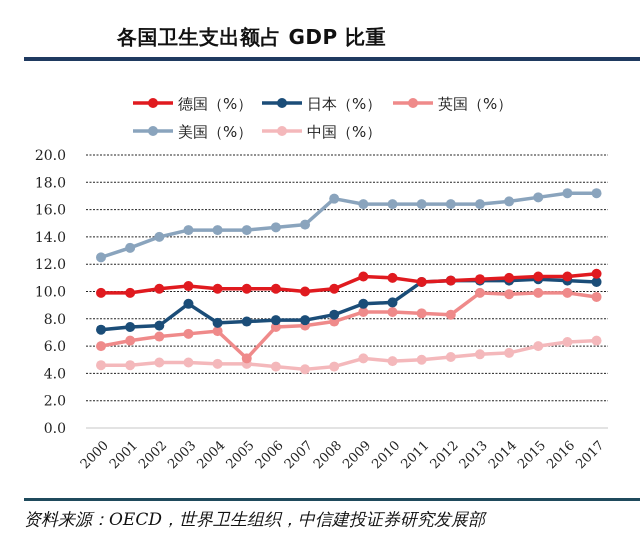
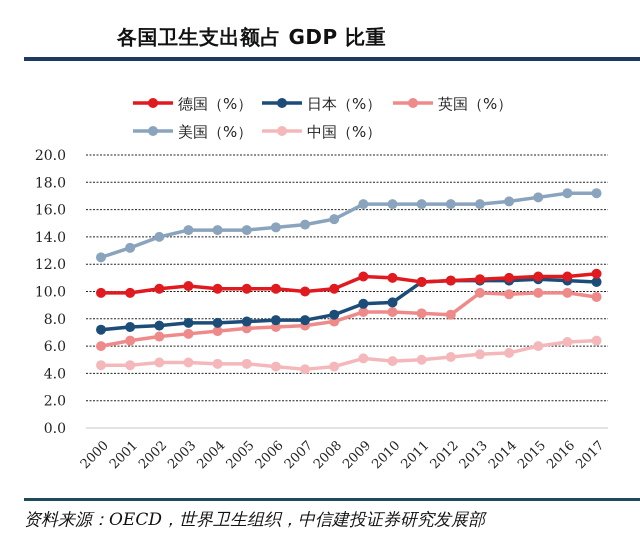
日本（%）/2003: 9.1 -> 7.7
英国（%）/2005: 5.1 -> 7.3
美国（%）/2008: 16.8 -> 15.3
